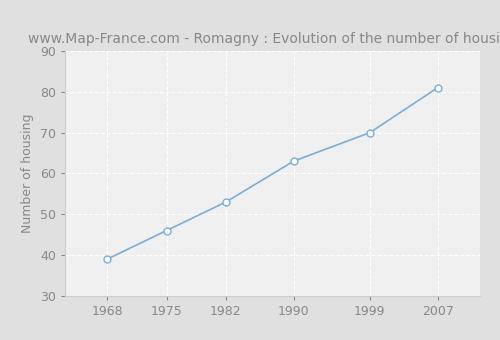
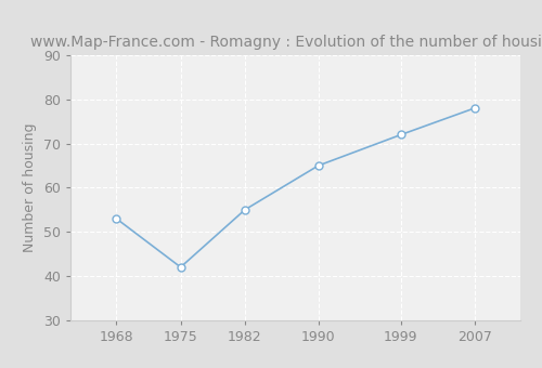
1968: 39 -> 53
1975: 46 -> 42
1982: 53 -> 55
1990: 63 -> 65
1999: 70 -> 72
2007: 81 -> 78
